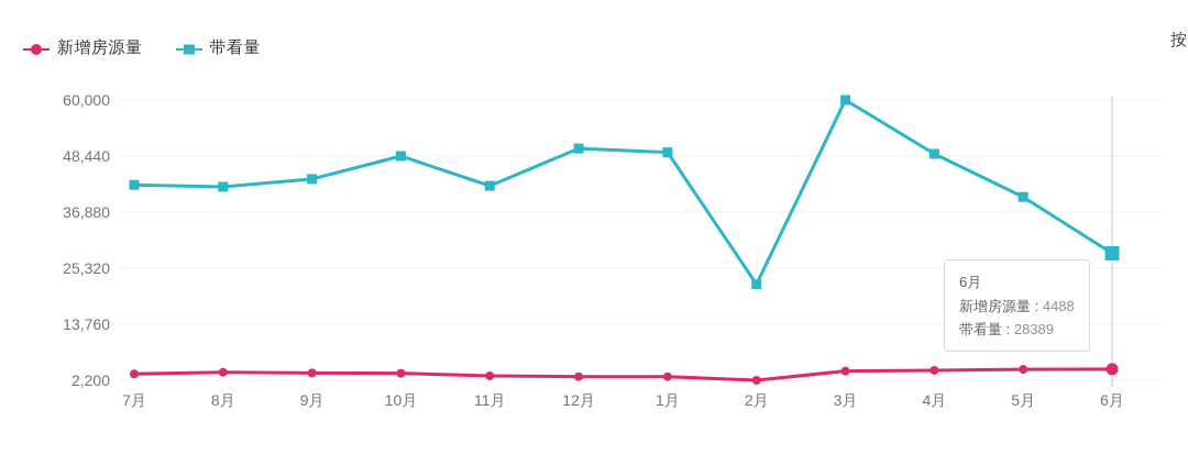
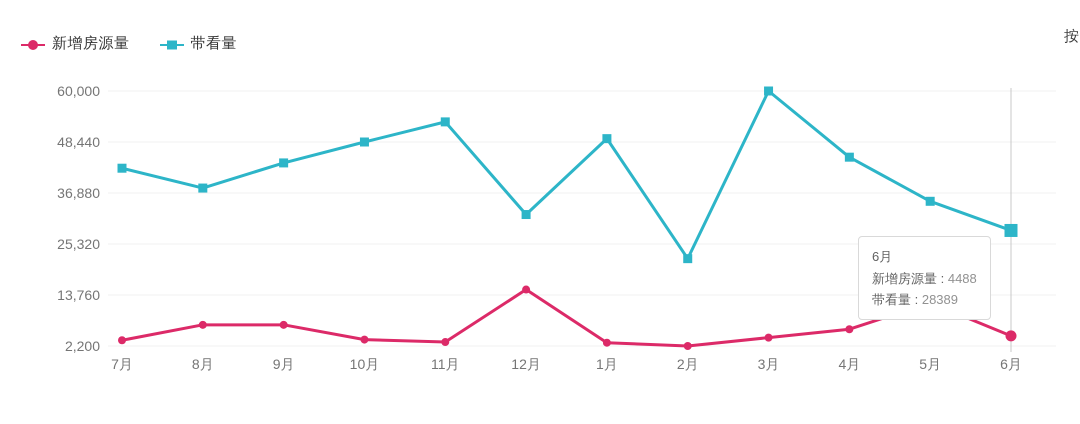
新增房源量/8月: 4000 -> 7000
带看量/8月: 42000 -> 38000
新增房源量/9月: 4000 -> 7000
带看量/11月: 42000 -> 53000
新增房源量/12月: 3000 -> 15000
带看量/12月: 50000 -> 32000
新增房源量/4月: 4000 -> 6000
带看量/4月: 49000 -> 45000
新增房源量/5月: 4000 -> 12000
带看量/5月: 40000 -> 35000
